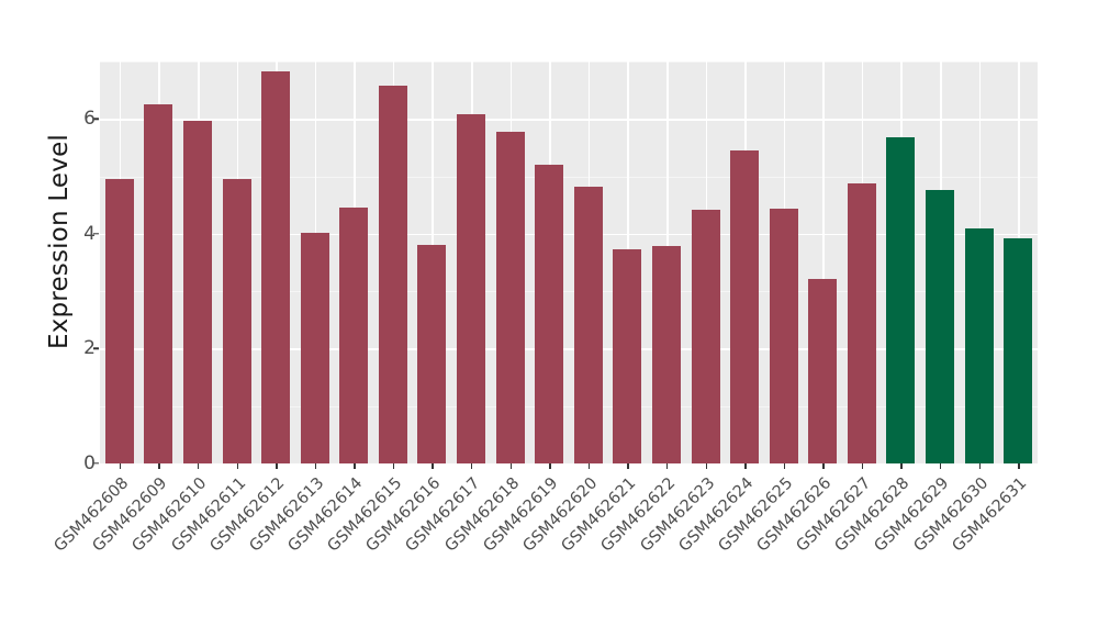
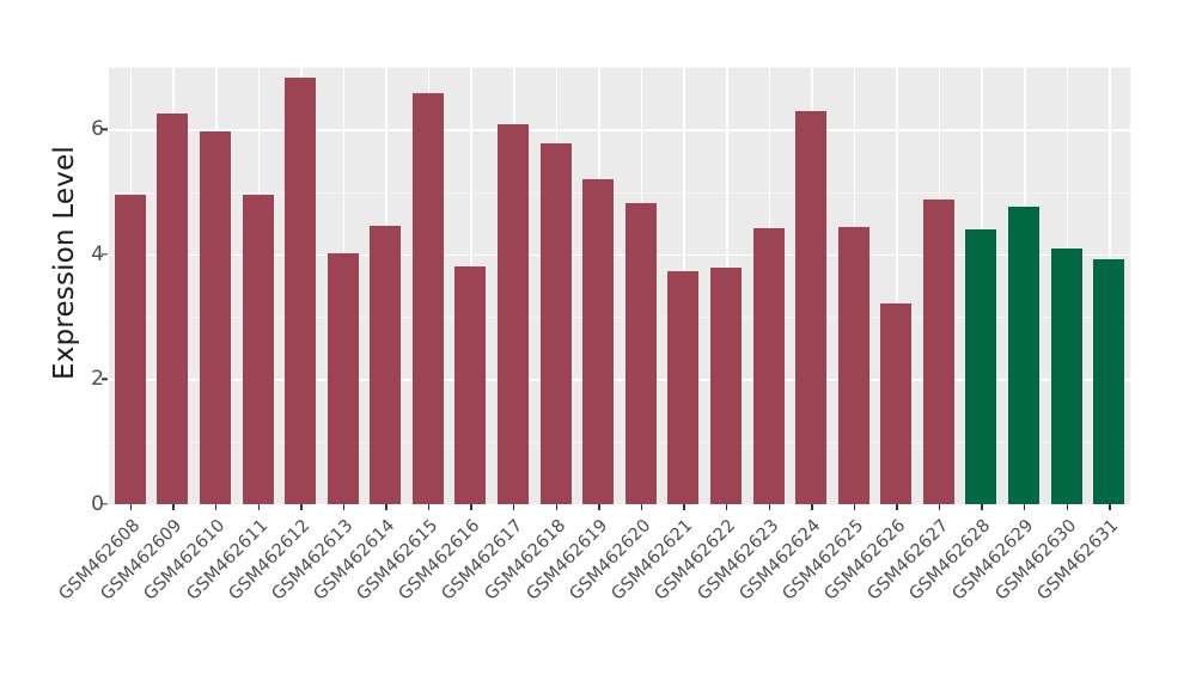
GSM462624: 5.5 -> 6.3
GSM462628: 5.7 -> 4.4
